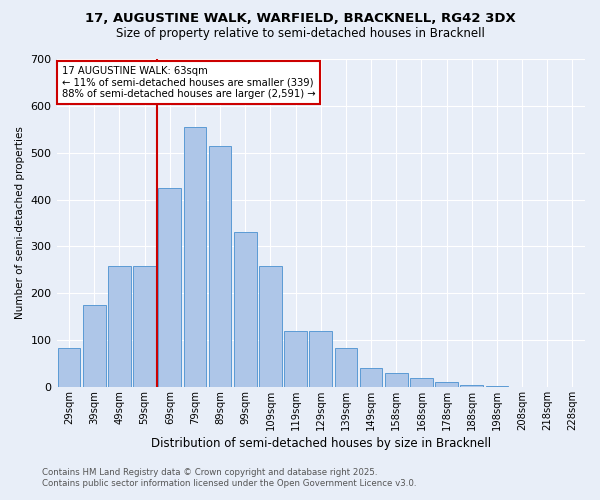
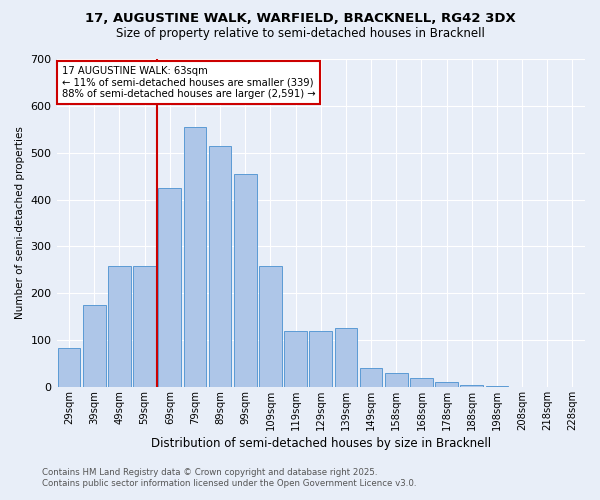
99sqm: 330 -> 455
139sqm: 83 -> 125
